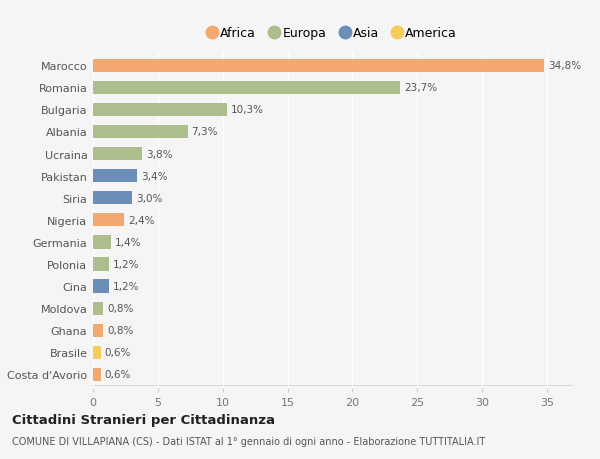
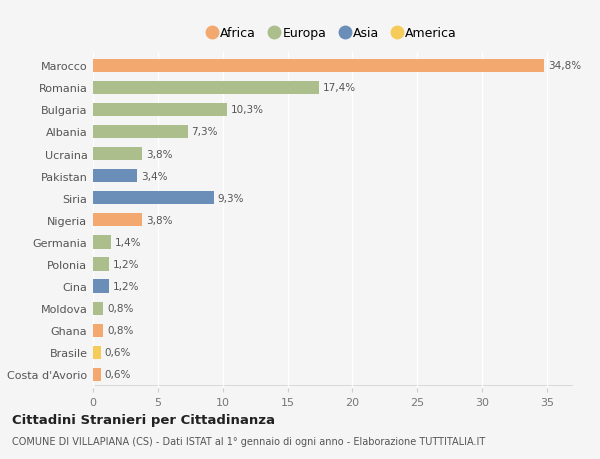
Romania: 23,7% -> 17,4%
Siria: 3,0% -> 9,3%
Nigeria: 2,4% -> 3,8%
